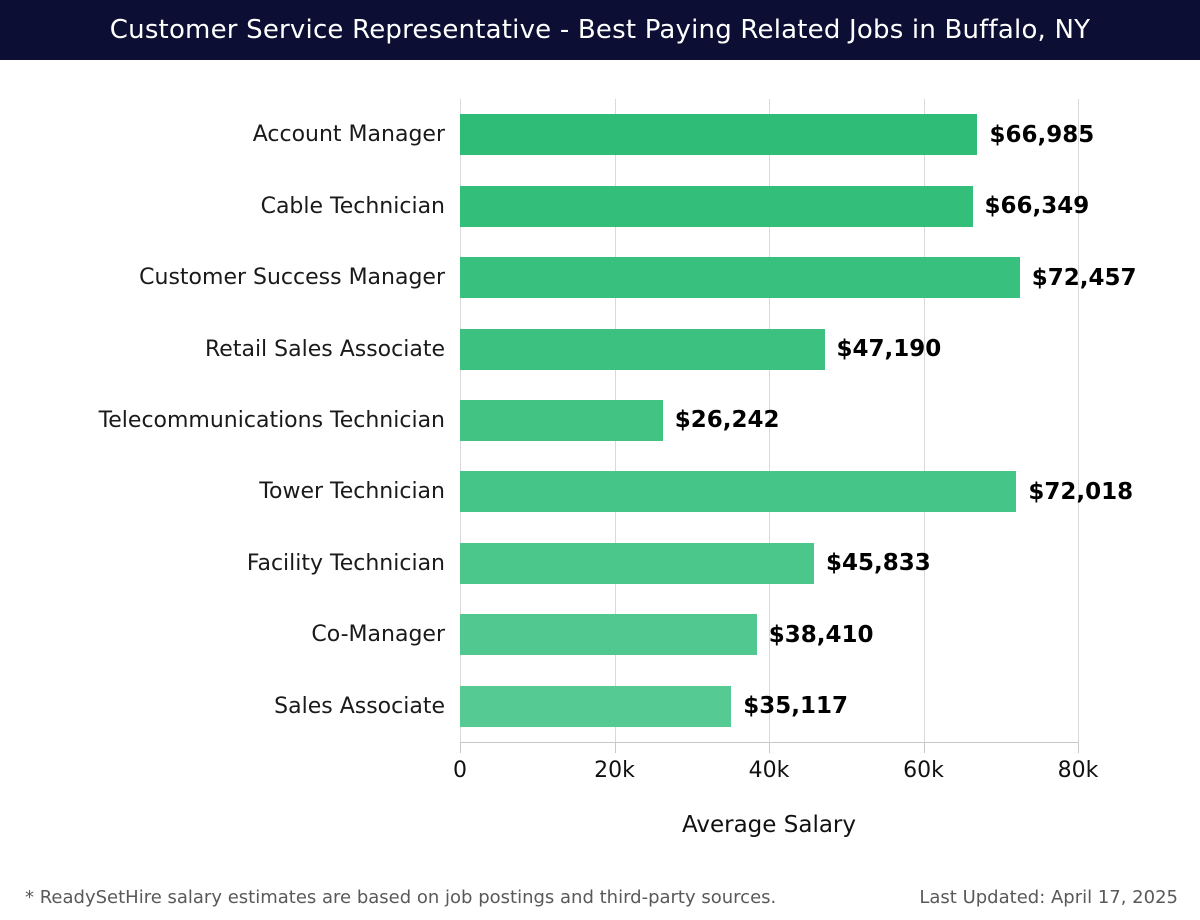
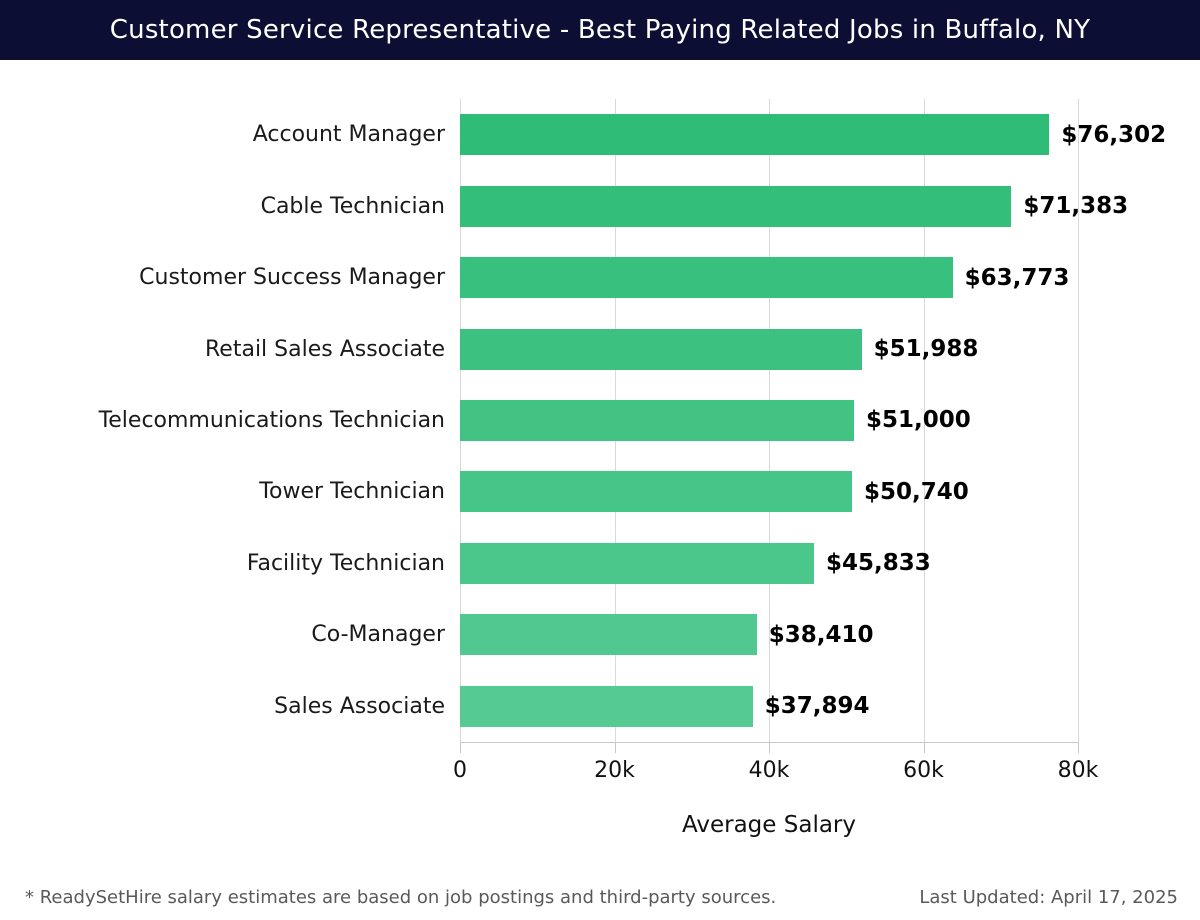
Account Manager: $66,985 -> $76,302
Cable Technician: $66,349 -> $71,383
Customer Success Manager: $72,457 -> $63,773
Retail Sales Associate: $47,190 -> $51,988
Telecommunications Technician: $26,242 -> $51,000
Tower Technician: $72,018 -> $50,740
Sales Associate: $35,117 -> $37,894
